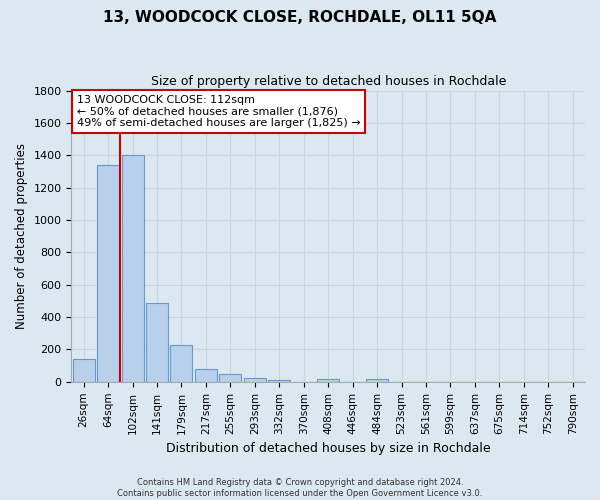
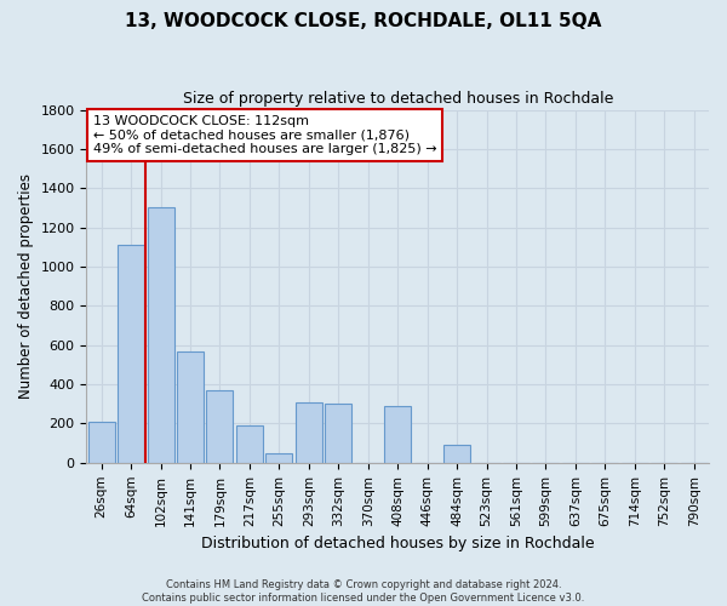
26sqm: 140 -> 210
64sqm: 1340 -> 1110
102sqm: 1400 -> 1300
141sqm: 490 -> 570
179sqm: 220 -> 370
217sqm: 80 -> 190
293sqm: 20 -> 310
332sqm: 10 -> 300
408sqm: 20 -> 290
484sqm: 20 -> 90
